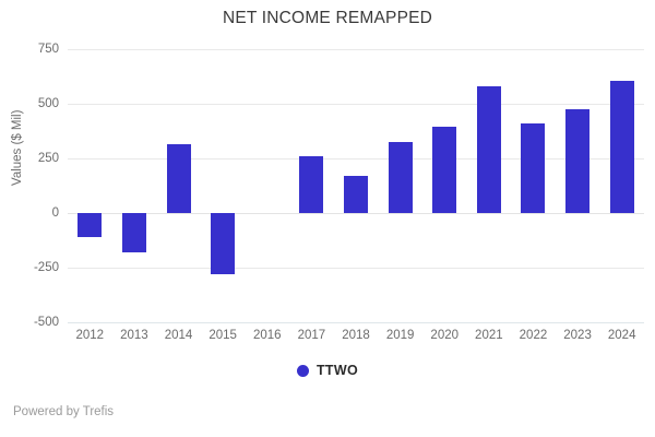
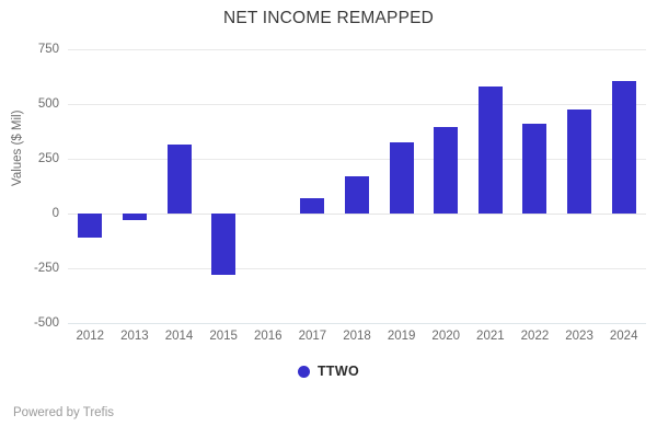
2013: -180 -> -30
2017: 260 -> 70
